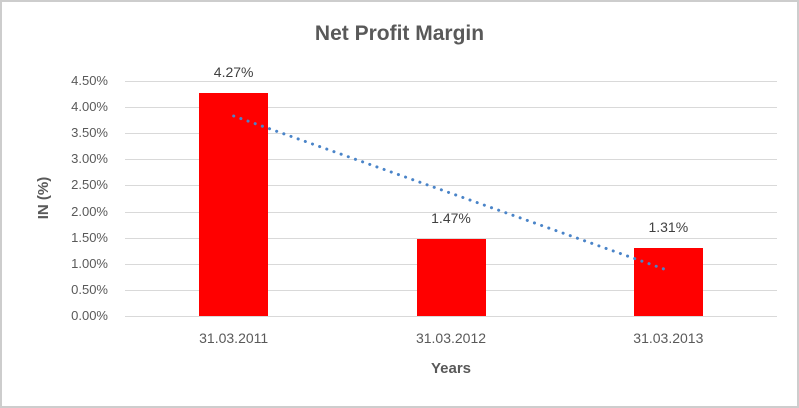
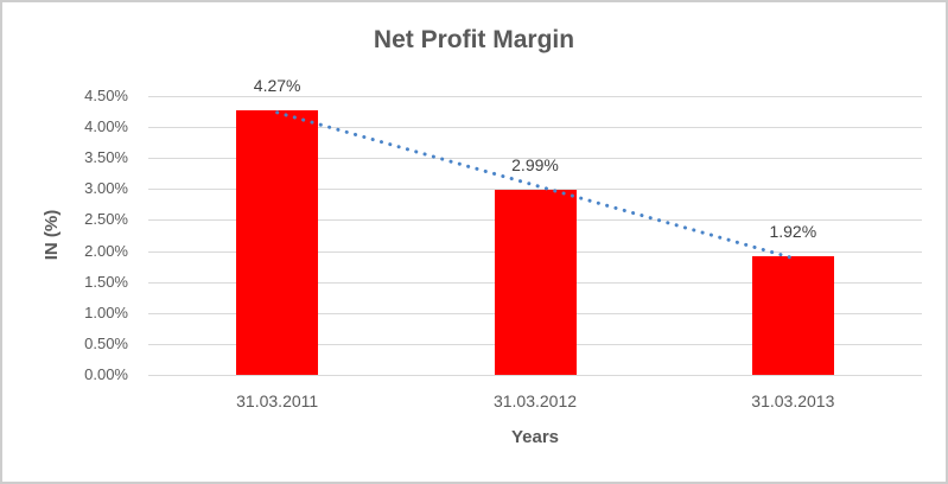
31.03.2012: 1.47% -> 2.99%
31.03.2013: 1.31% -> 1.92%
